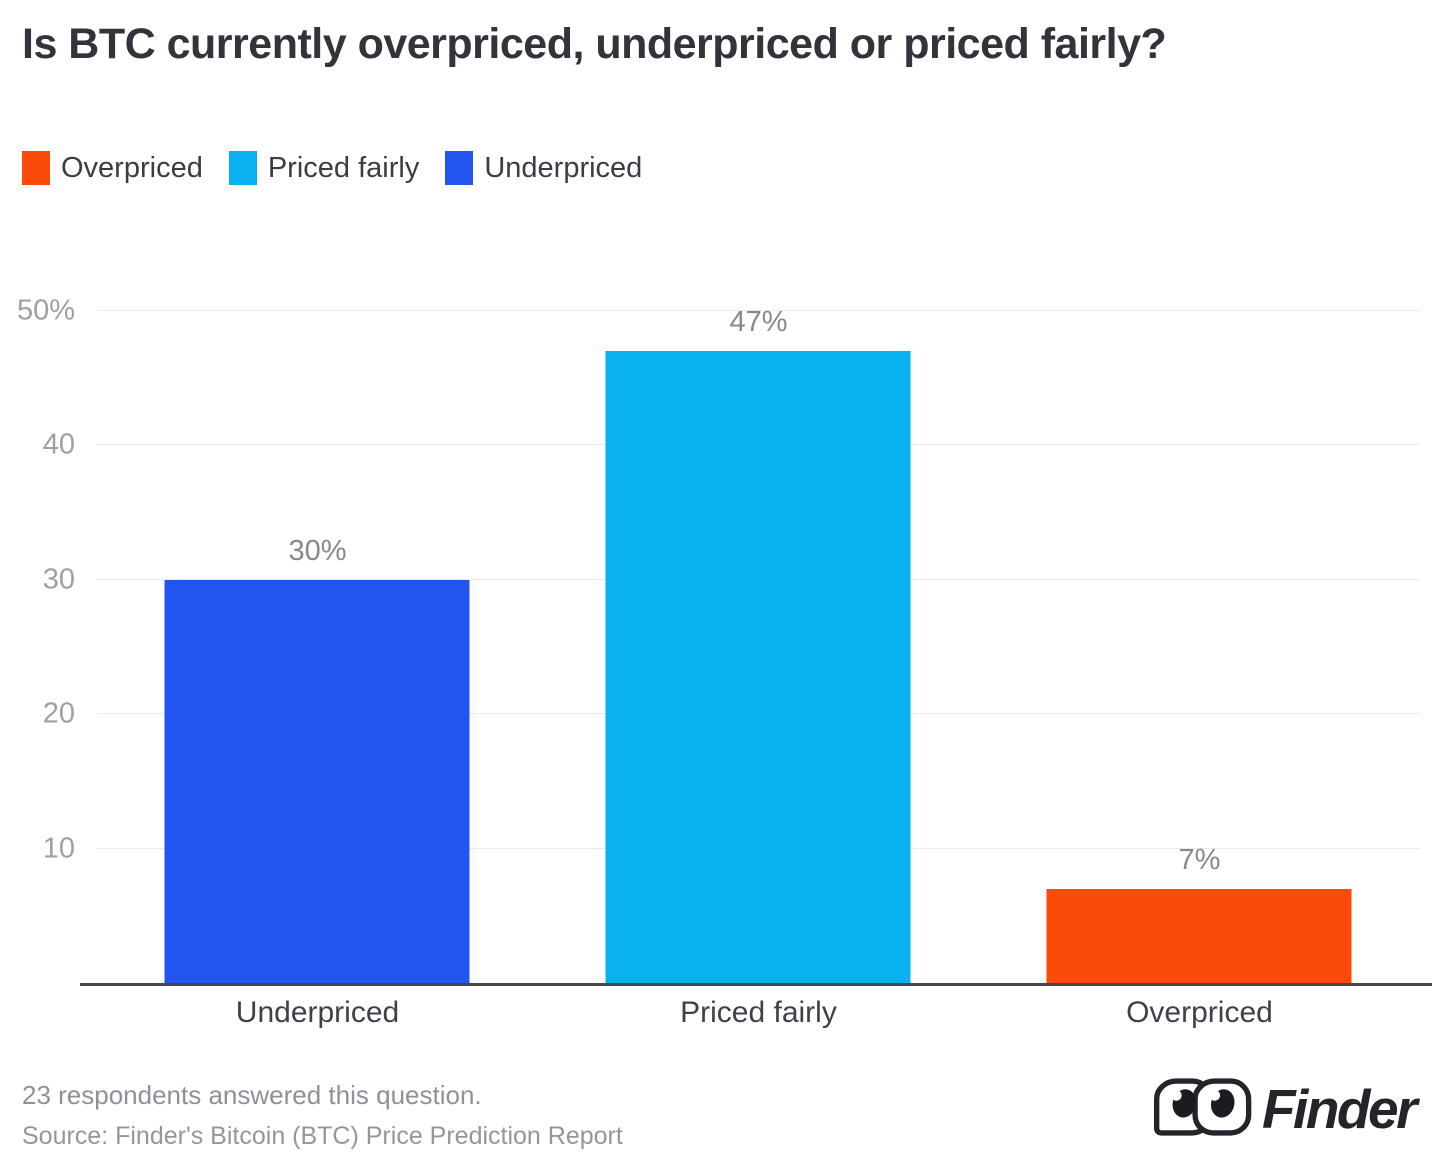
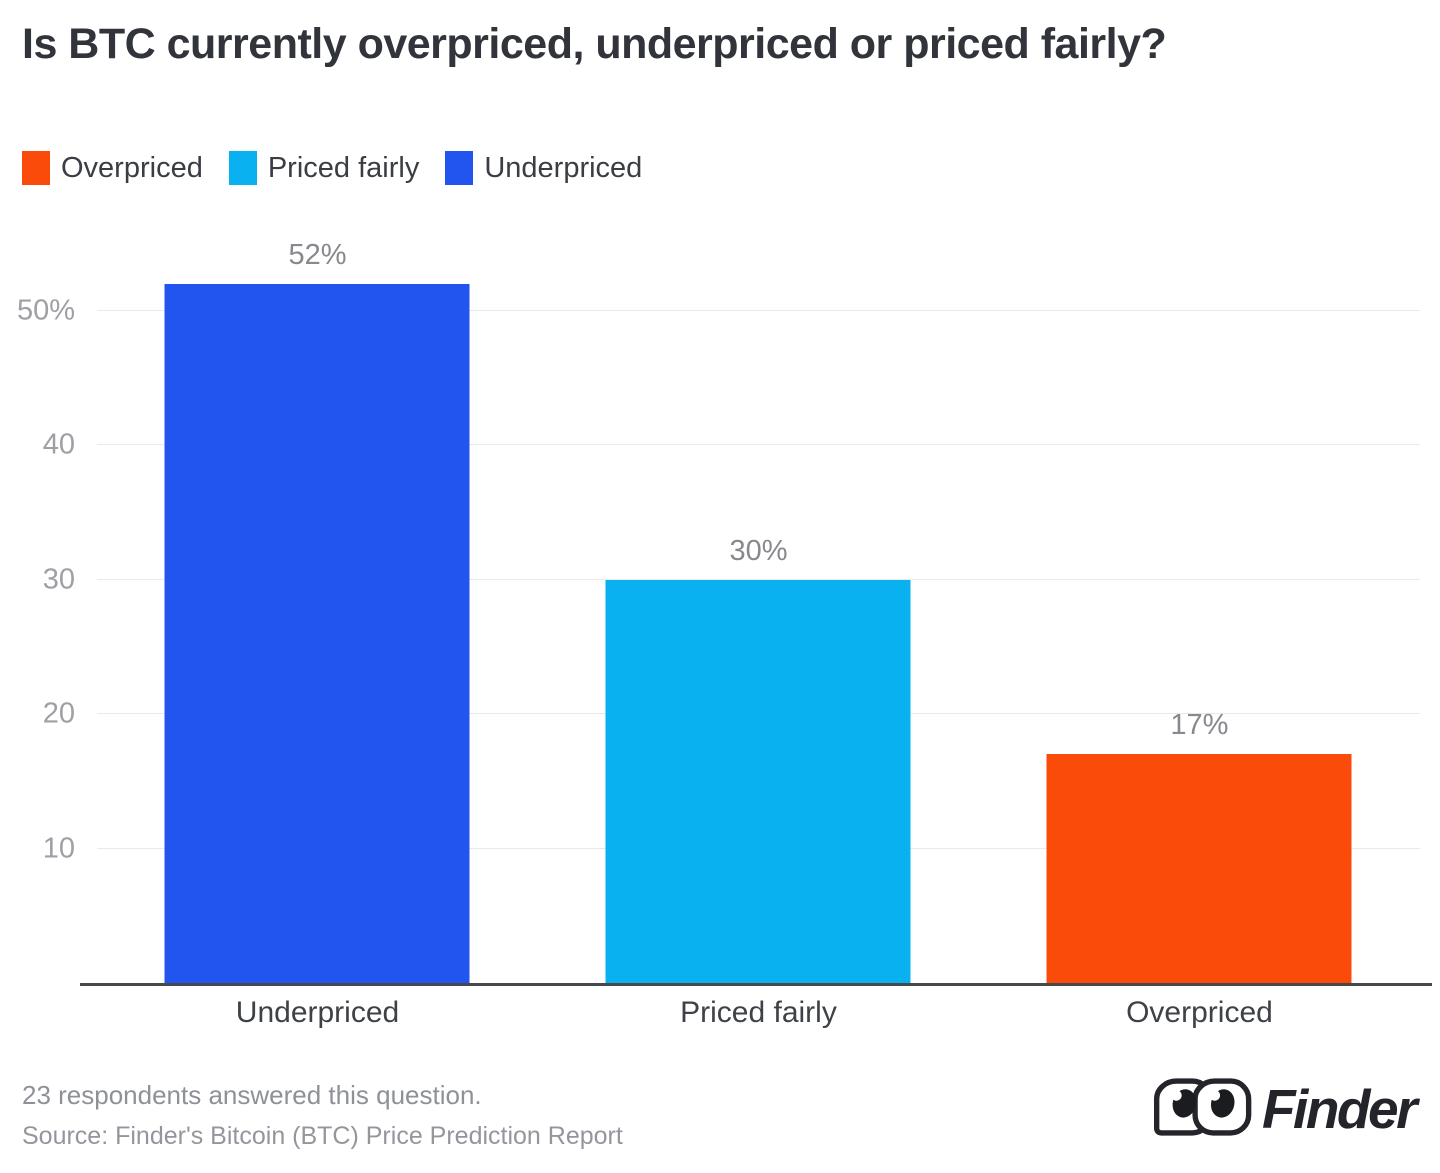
Underpriced: 30% -> 52%
Priced fairly: 47% -> 30%
Overpriced: 7% -> 17%
